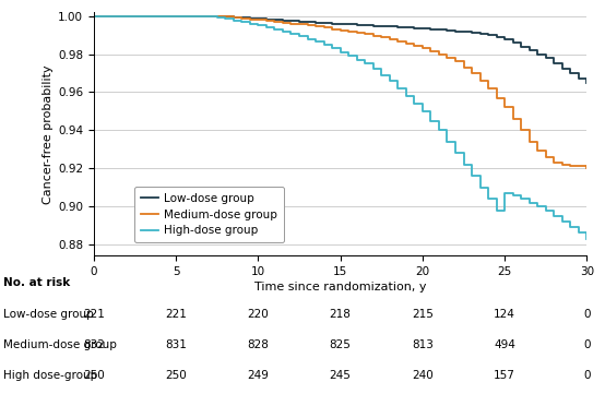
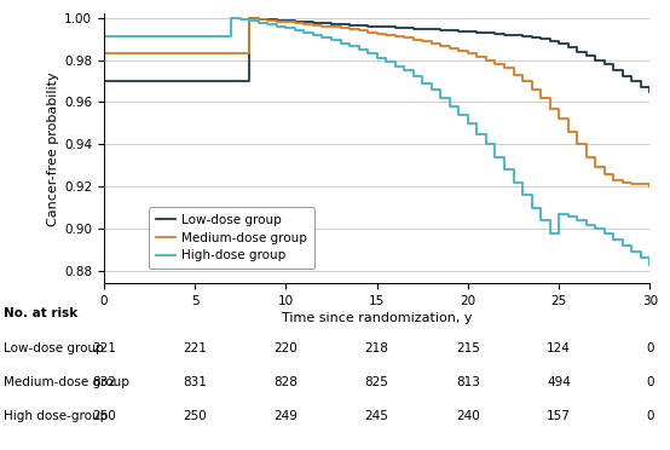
Low-dose group/0: 1.000 -> 0.970
Medium-dose group/0: 1.000 -> 0.983
High-dose group/0: 1.000 -> 0.991
